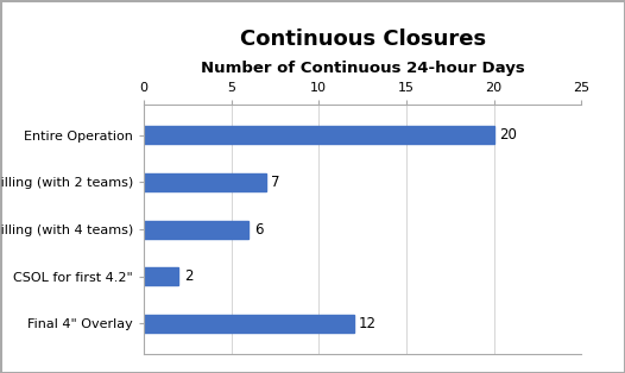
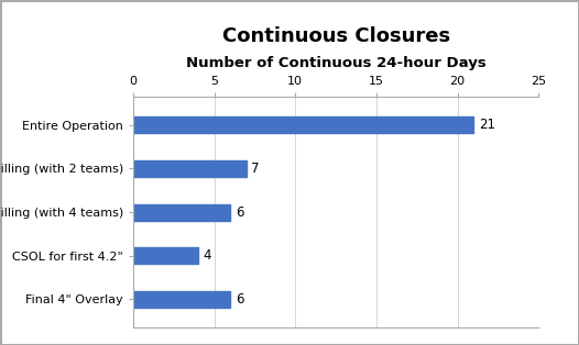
Entire Operation: 20 -> 21
CSOL for first 4.2": 2 -> 4
Final 4" Overlay: 12 -> 6
